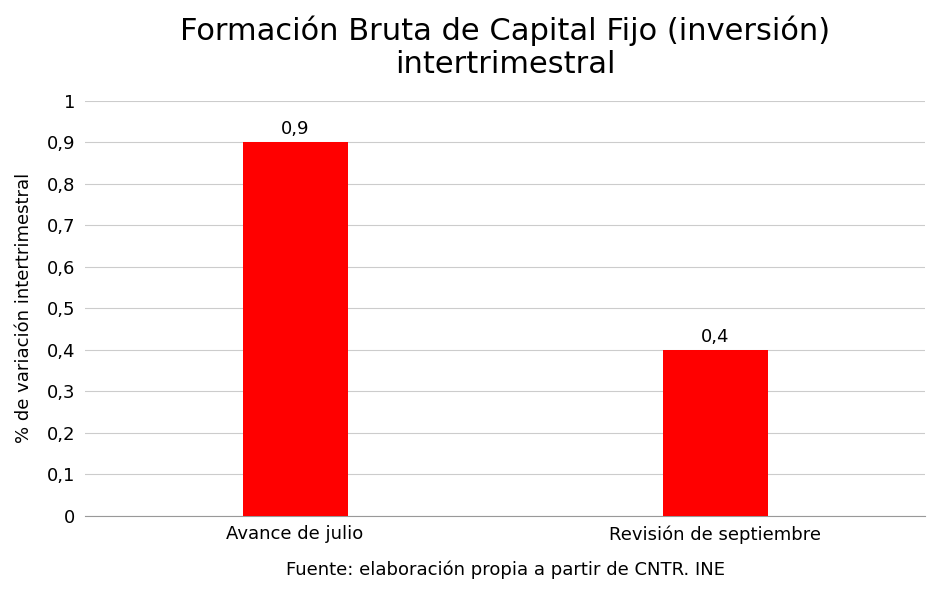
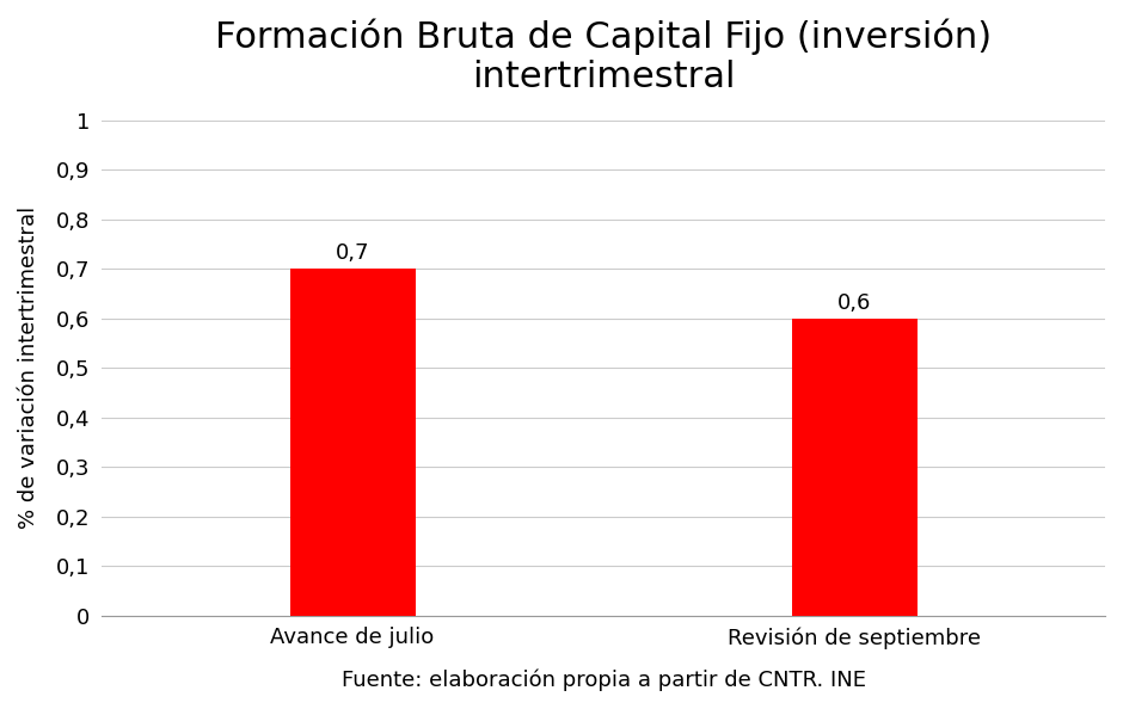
Avance de julio: 0,9 -> 0,7
Revisión de septiembre: 0,4 -> 0,6
